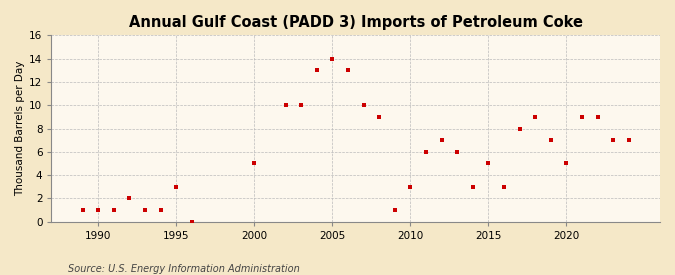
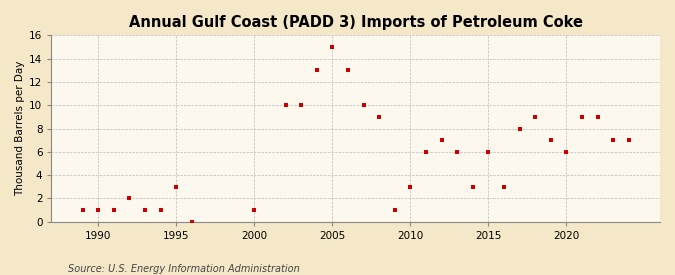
2000: 5 -> 1
2005: 14 -> 15
2015: 5 -> 6
2020: 5 -> 6
